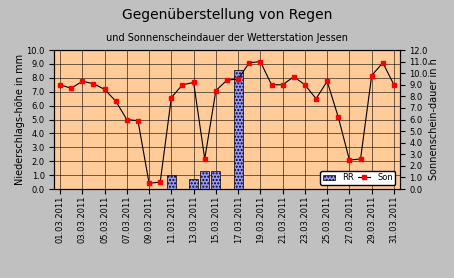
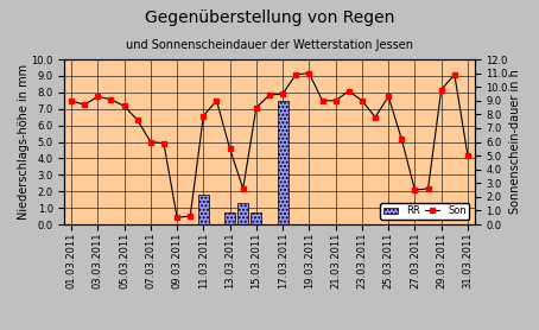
RR/11.03.2011: 1.0 -> 1.8
Son/13.03.2011: 9.2 -> 5.5
RR/15.03.2011: 1.3 -> 0.7
RR/17.03.2011: 8.6 -> 7.5
Son/31.03.2011: 9.0 -> 5.0
